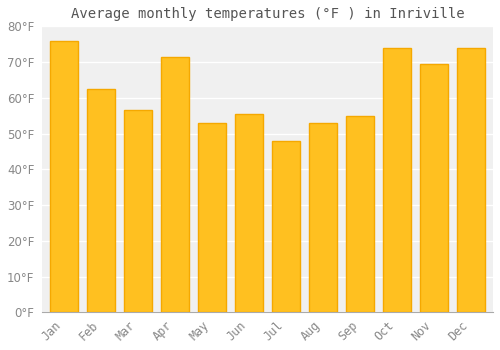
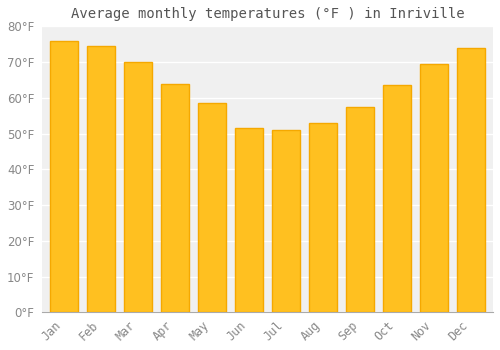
Feb: 62.5°F -> 74.5°F
Mar: 56.5°F -> 70.0°F
Apr: 71.5°F -> 64.0°F
May: 53.0°F -> 58.5°F
Jun: 55.5°F -> 51.5°F
Jul: 48.0°F -> 51.0°F
Sep: 55.0°F -> 57.5°F
Oct: 74.0°F -> 63.5°F
